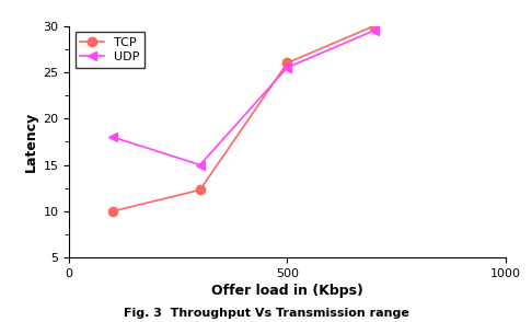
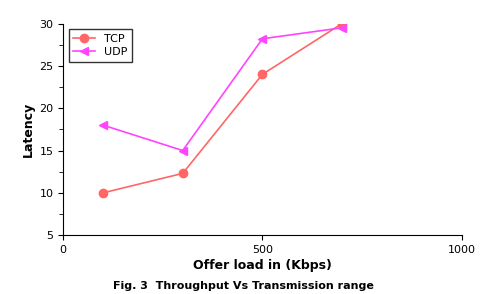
TCP/500: 26.0 -> 24.0
UDP/500: 25.5 -> 28.2
